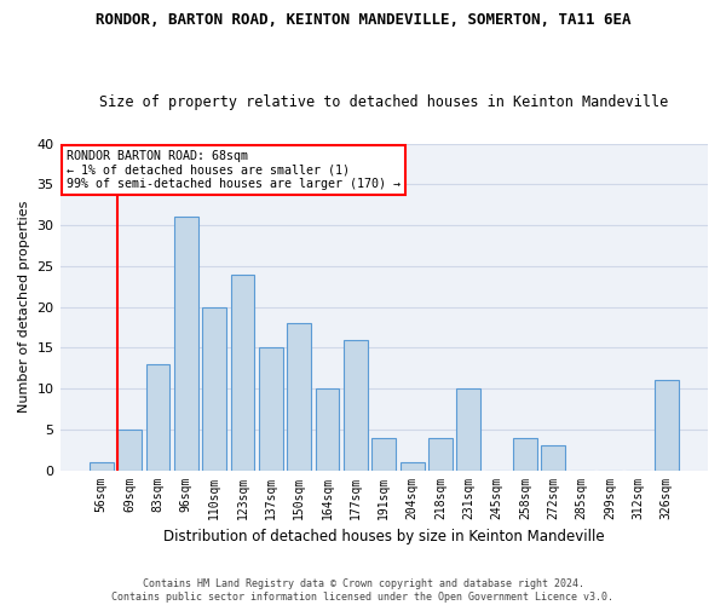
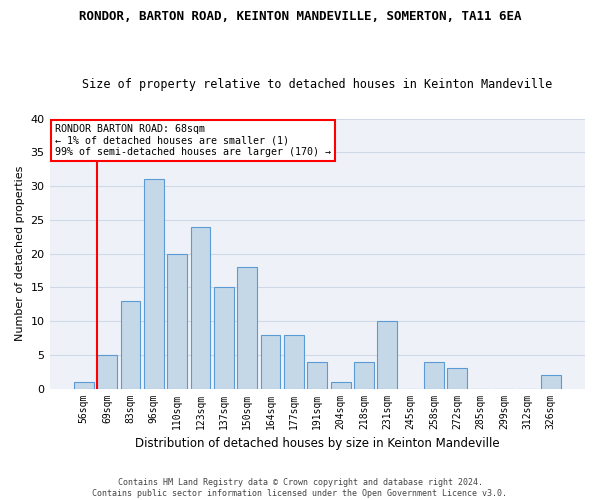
164sqm: 10 -> 8
177sqm: 16 -> 8
326sqm: 11 -> 2
